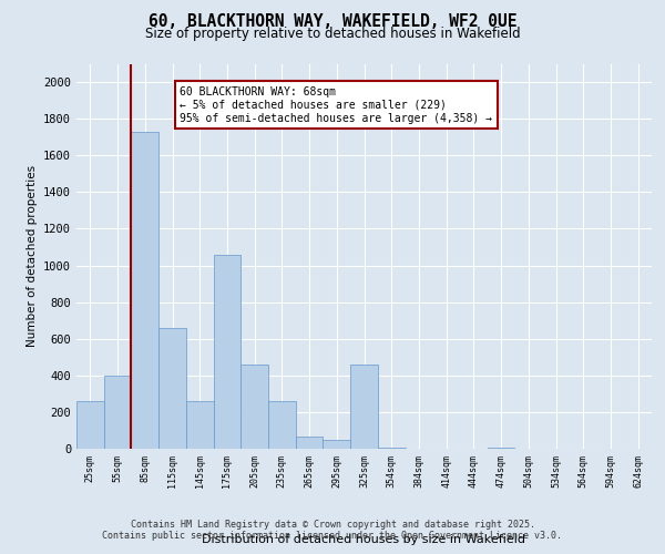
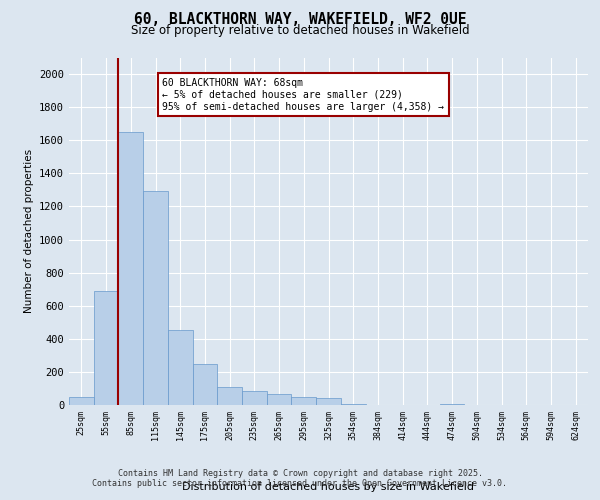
25sqm: 260 -> 50
55sqm: 400 -> 690
85sqm: 1730 -> 1650
115sqm: 660 -> 1300
145sqm: 260 -> 460
175sqm: 1060 -> 240
205sqm: 460 -> 110
235sqm: 260 -> 80
325sqm: 460 -> 40
